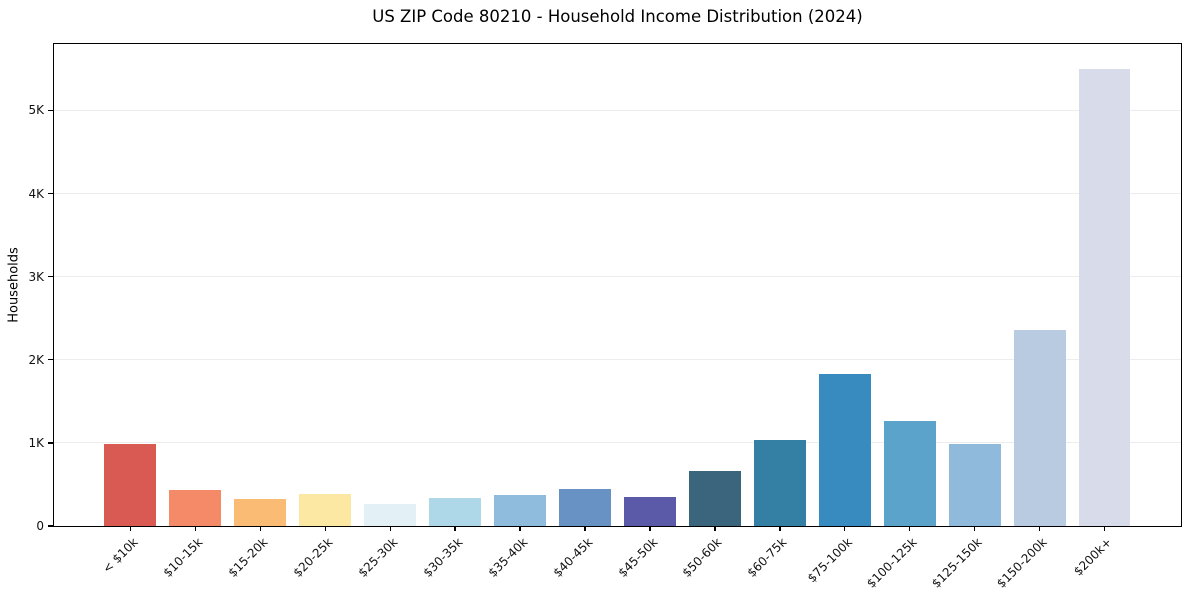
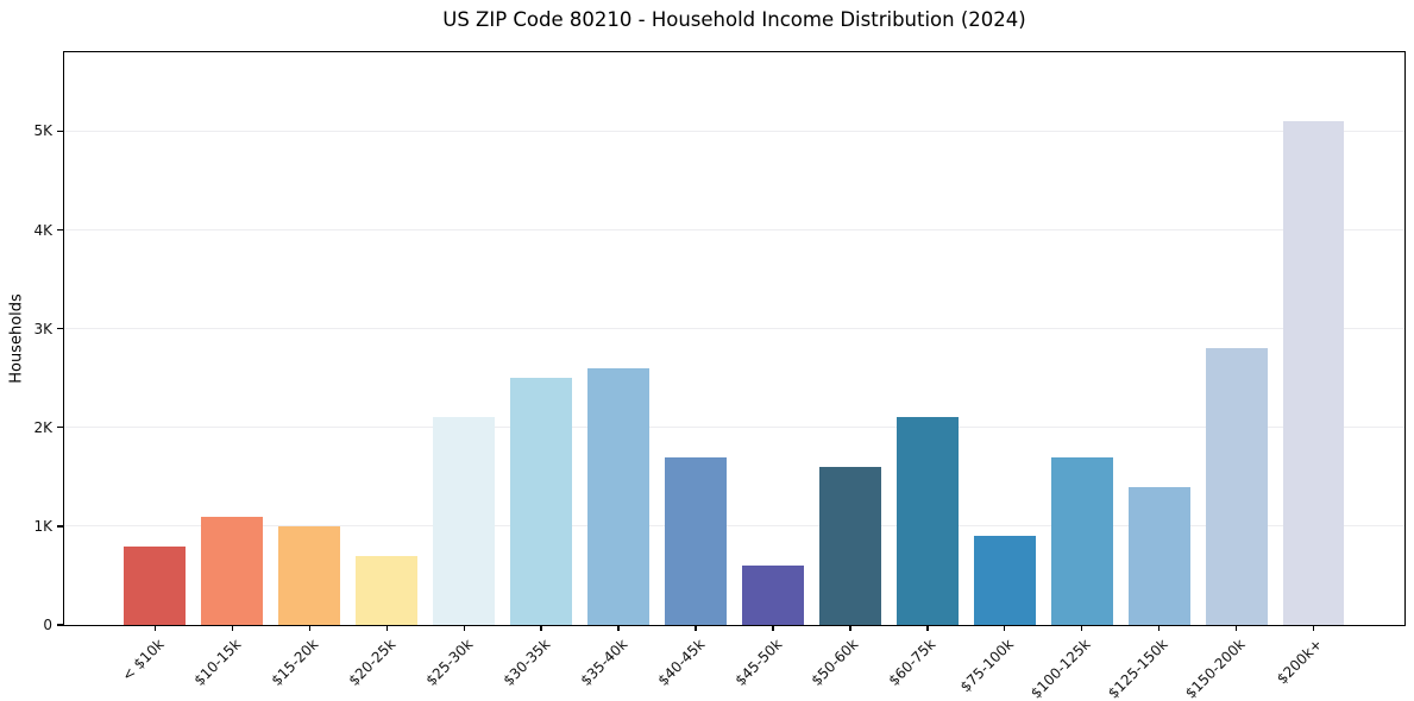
< $10k: 1.0K -> 0.8K
$10-15k: 0.4K -> 1.1K
$15-20k: 0.3K -> 1.0K
$20-25k: 0.4K -> 0.7K
$25-30k: 0.3K -> 2.1K
$30-35k: 0.3K -> 2.5K
$35-40k: 0.4K -> 2.6K
$40-45k: 0.4K -> 1.7K
$45-50k: 0.3K -> 0.6K
$50-60k: 0.7K -> 1.6K
$60-75k: 1.0K -> 2.1K
$75-100k: 1.8K -> 0.9K
$100-125k: 1.3K -> 1.7K
$125-150k: 1.0K -> 1.4K
$150-200k: 2.4K -> 2.8K
$200k+: 5.5K -> 5.1K
